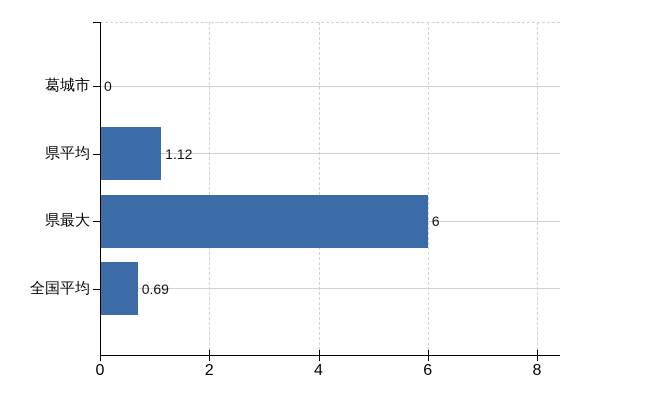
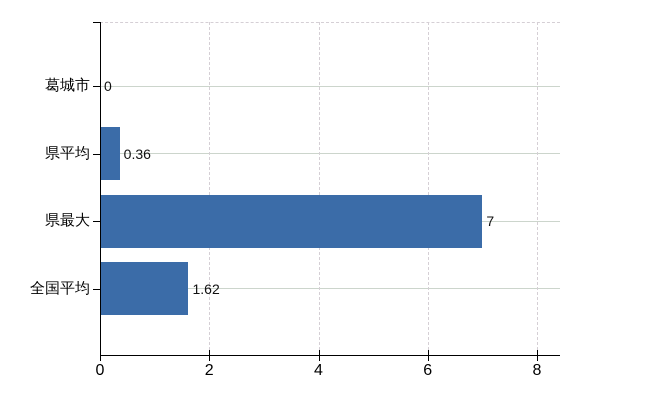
県平均: 1.12 -> 0.36
県最大: 6 -> 7
全国平均: 0.69 -> 1.62
